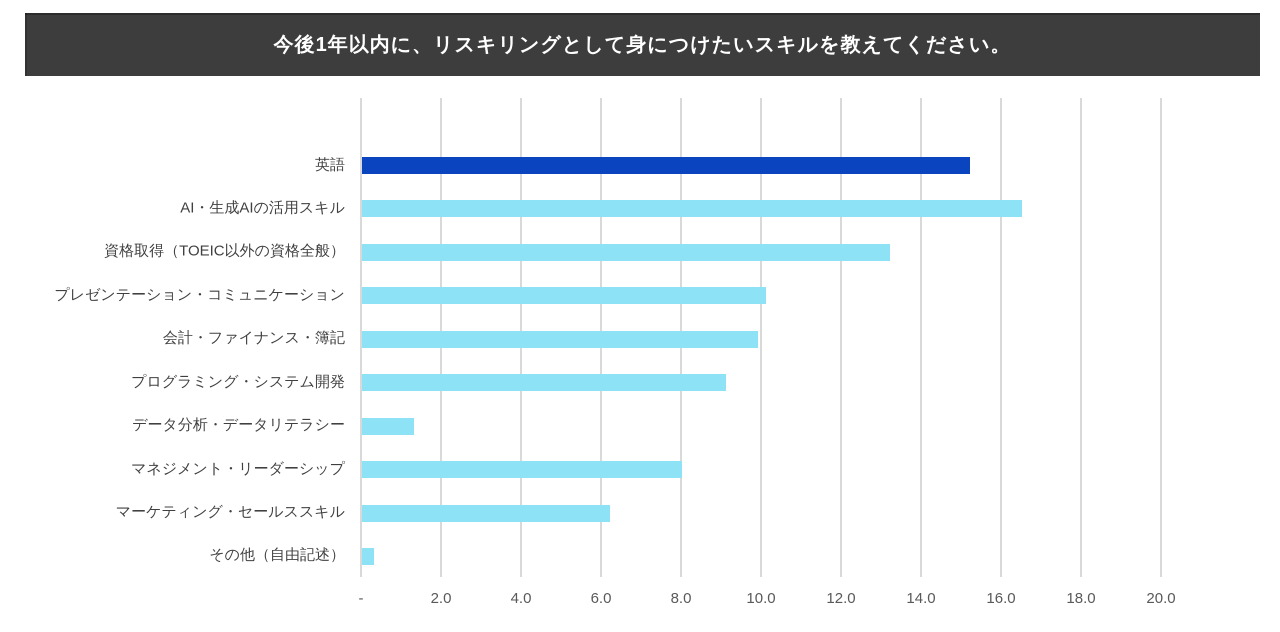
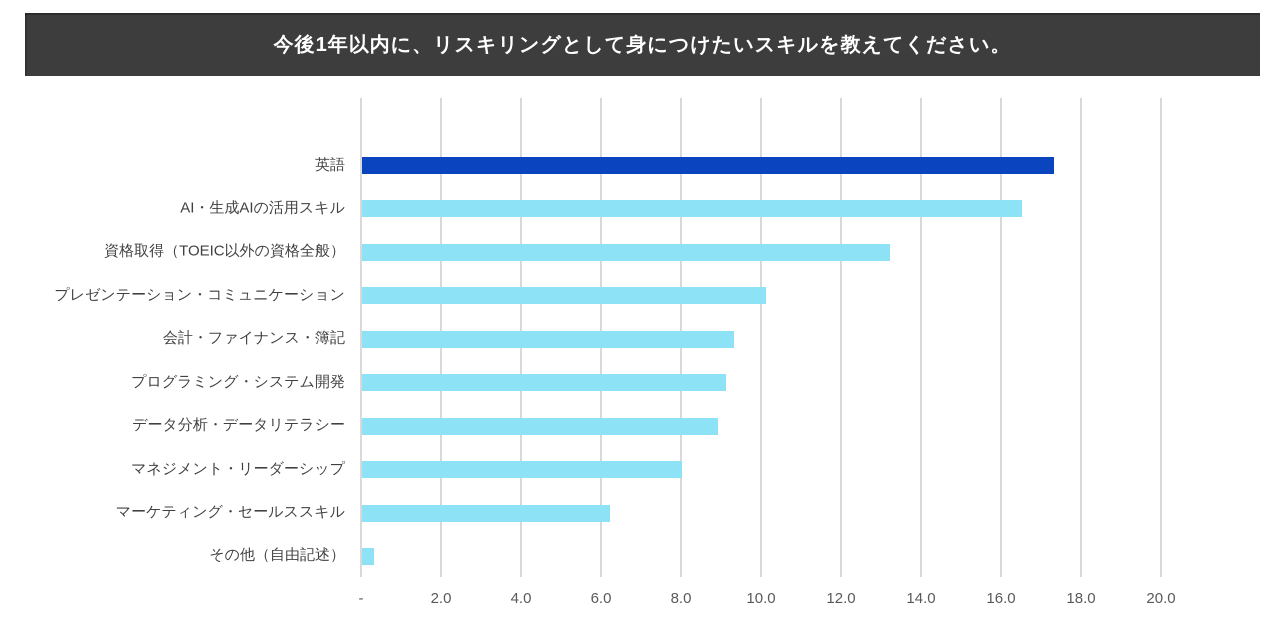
英語: 15.2 -> 17.3
会計・ファイナンス・簿記: 9.9 -> 9.3
データ分析・データリテラシー: 1.3 -> 8.9
